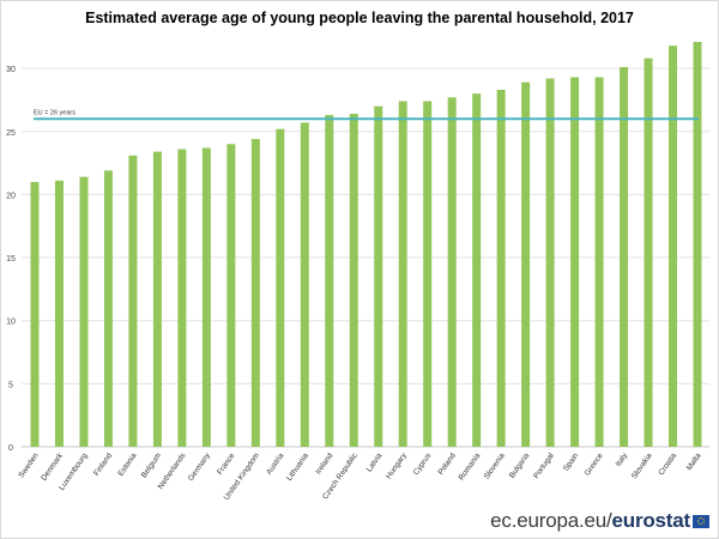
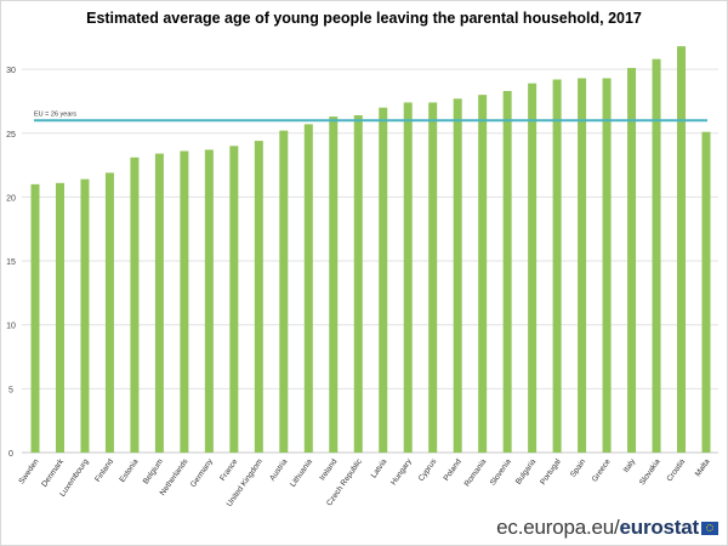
Malta: 32.1 -> 25.1
